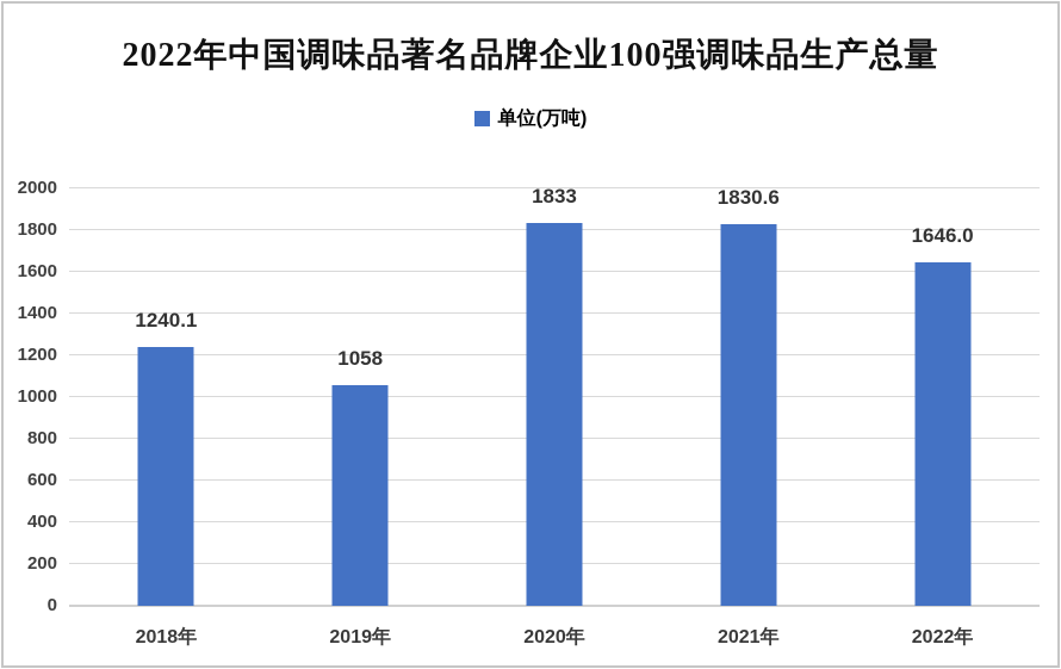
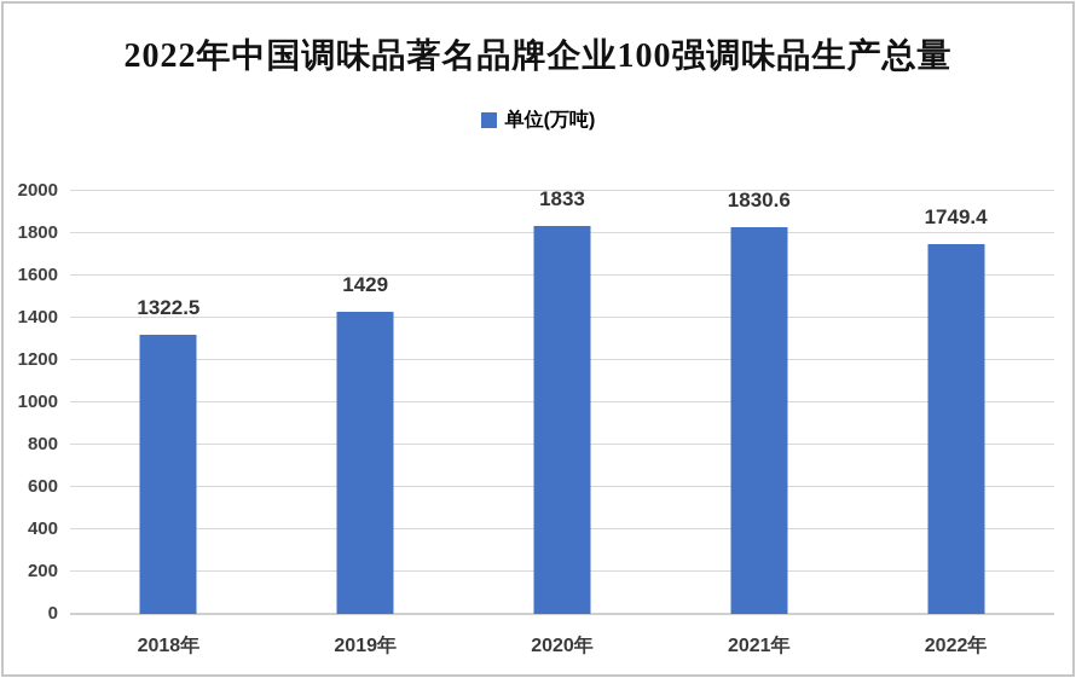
2018年: 1240.1 -> 1322.5
2019年: 1058 -> 1429
2022年: 1646.0 -> 1749.4
